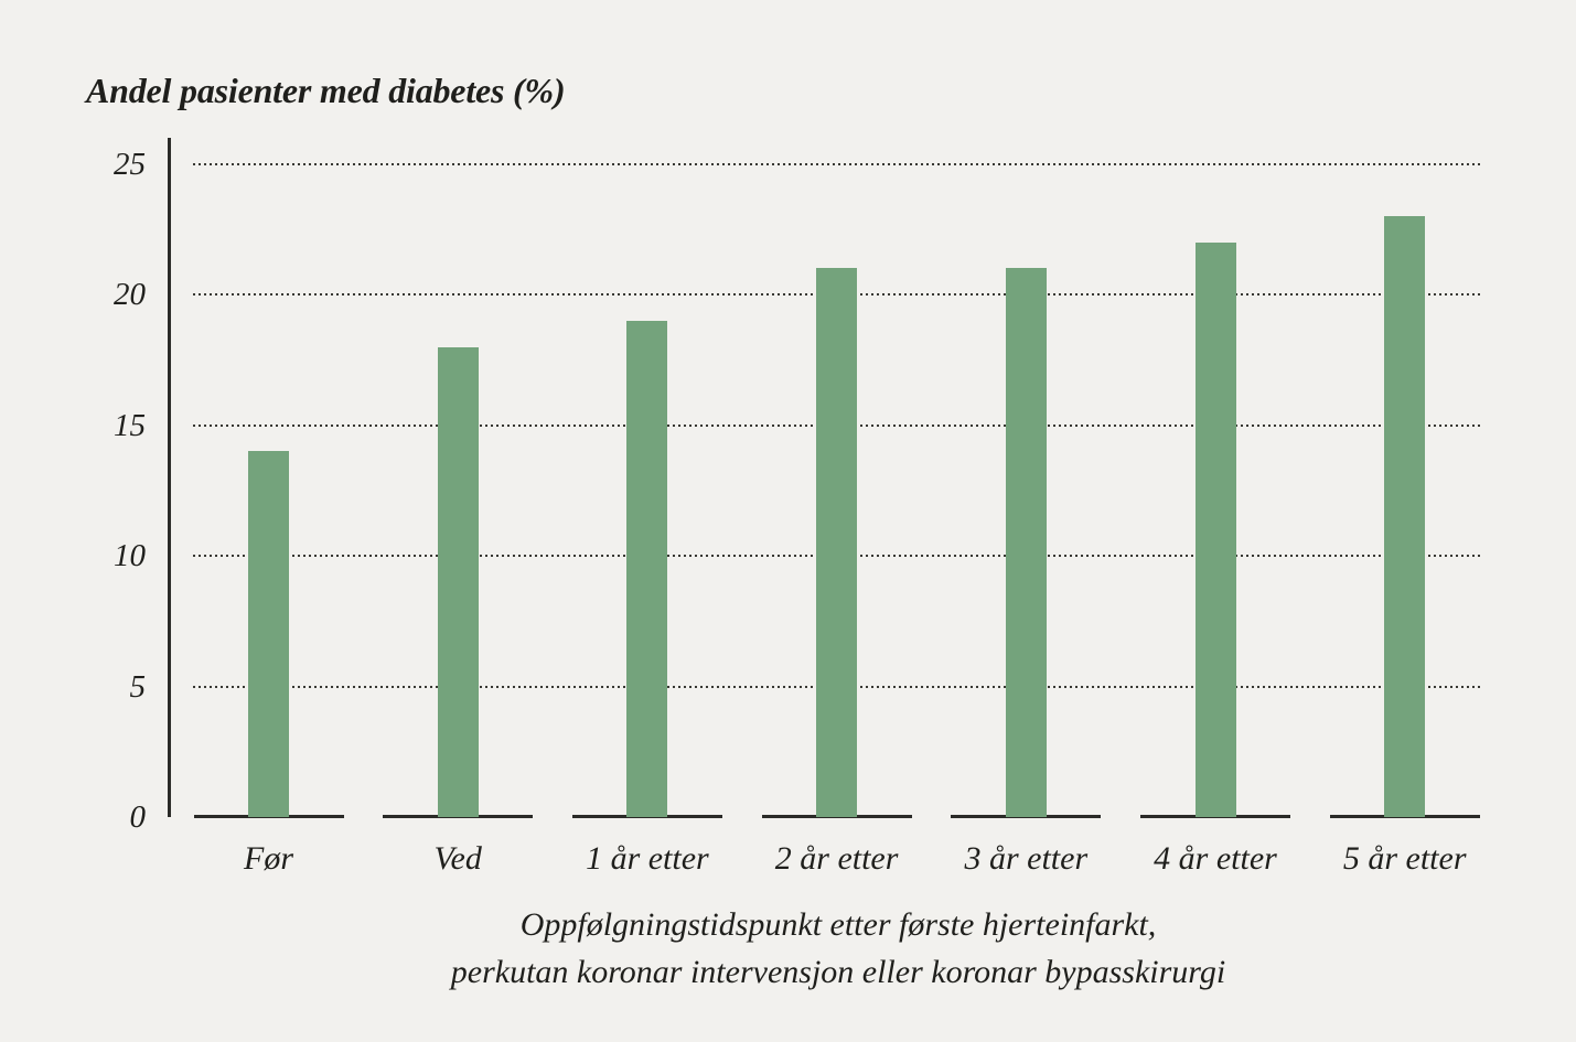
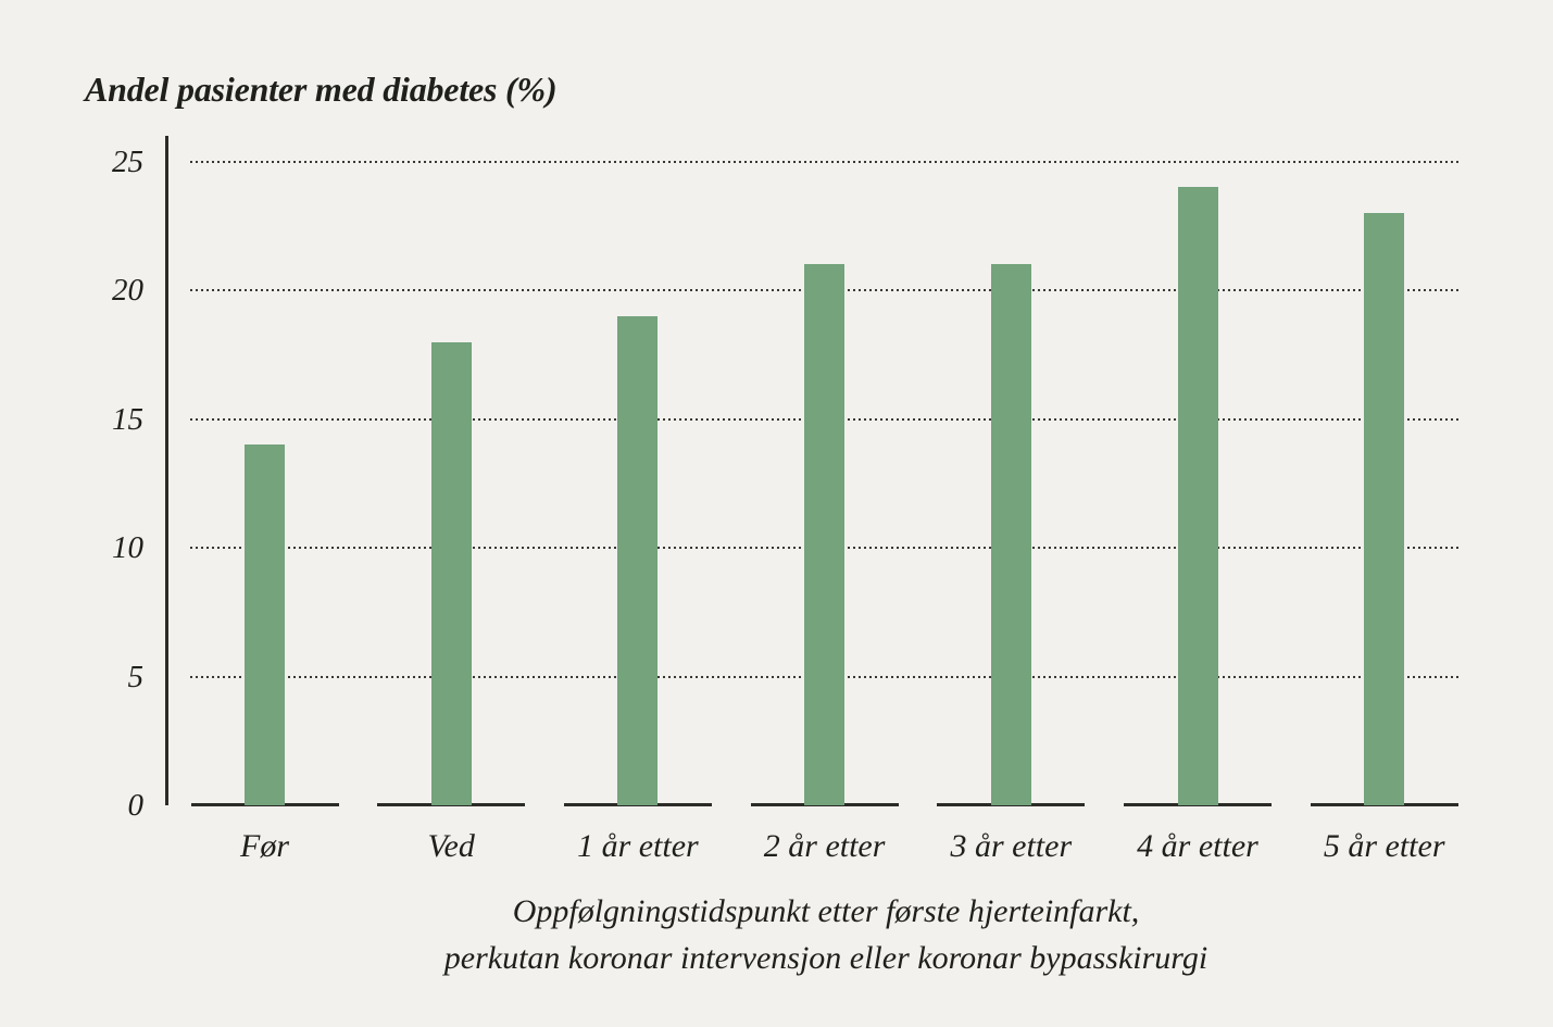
4 år etter: 22 -> 24
